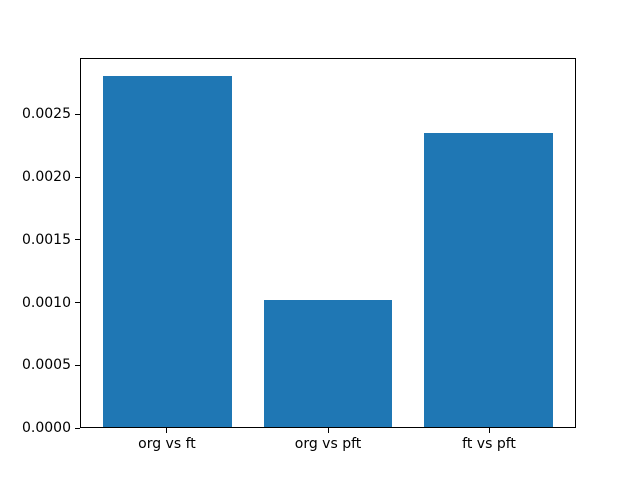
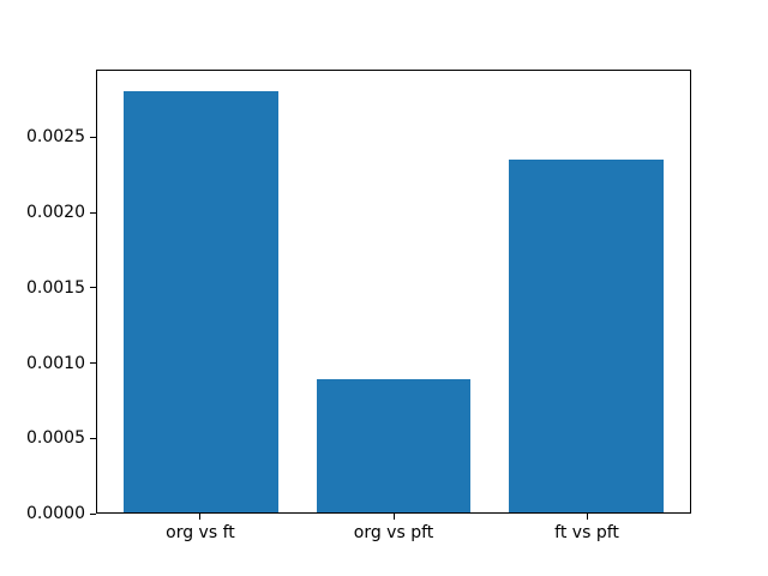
org vs pft: 0.00102 -> 0.00089
